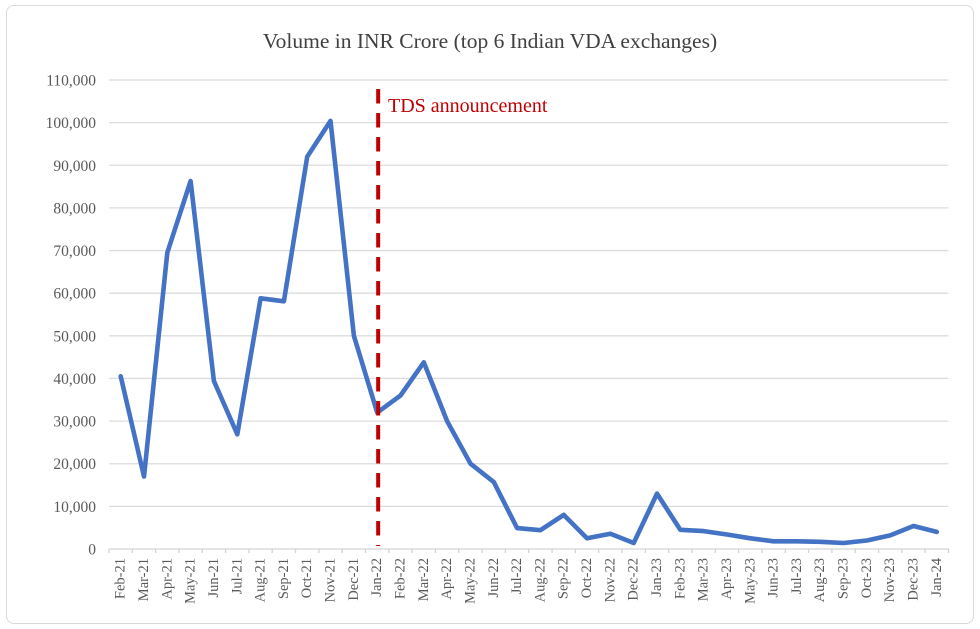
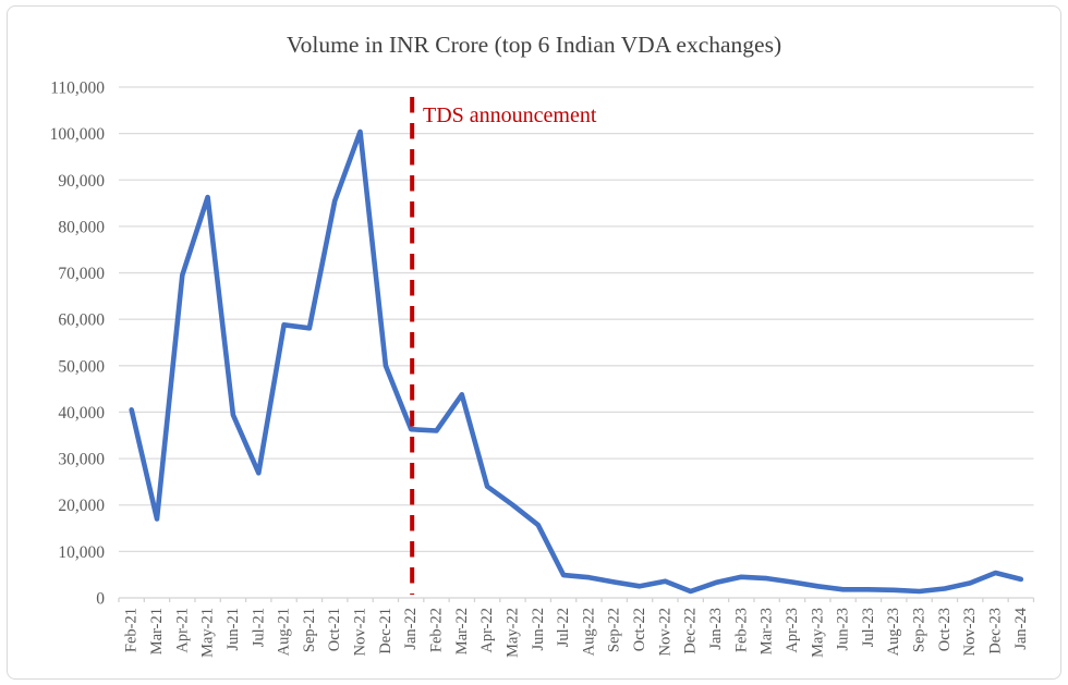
Oct-21: 92000 -> 86000
Jan-22: 32000 -> 36000
Apr-22: 30000 -> 24000
Sep-22: 8000 -> 3000
Jan-23: 13000 -> 3000
